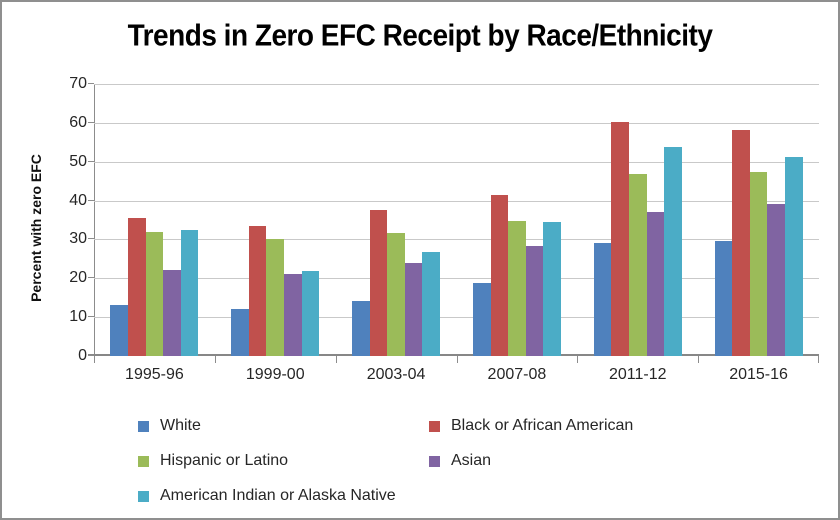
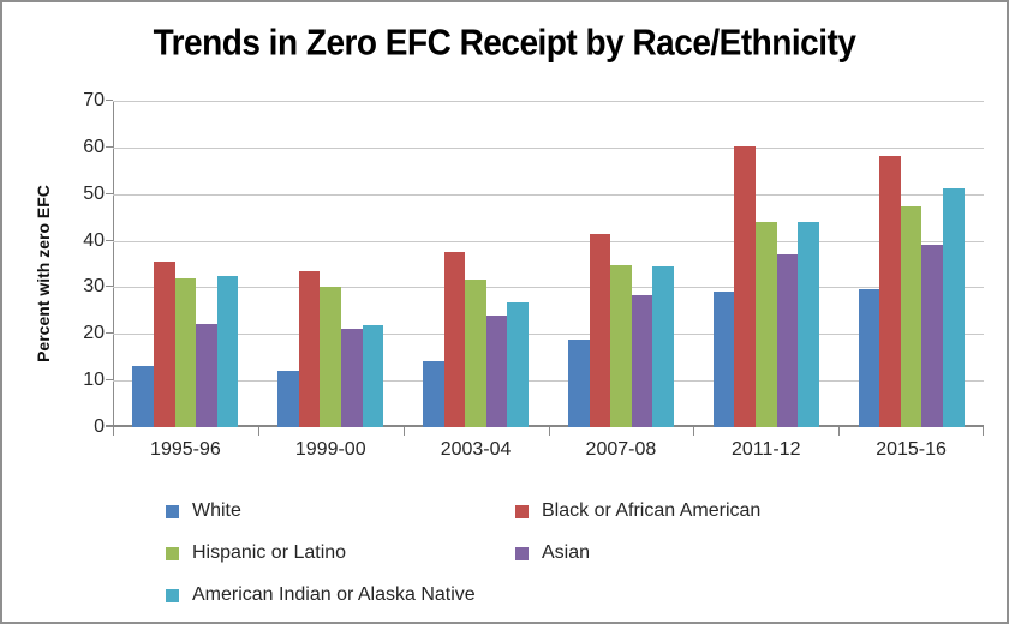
Hispanic or Latino/2011-12: 47 -> 44
American Indian or Alaska Native/2011-12: 54 -> 44
